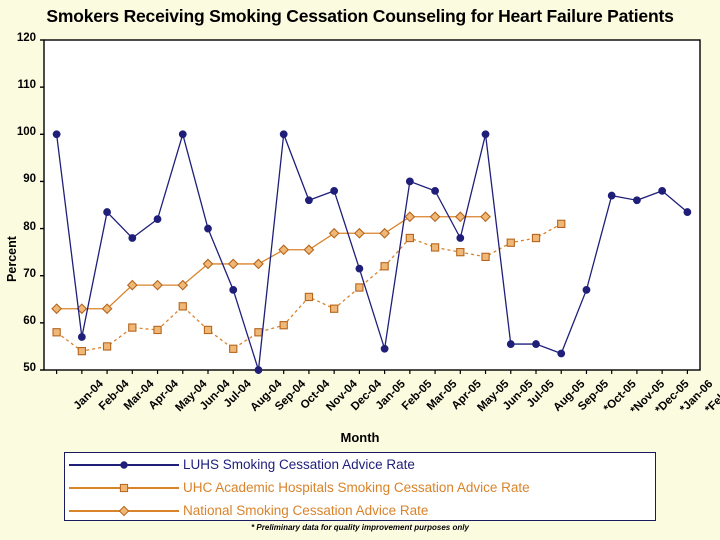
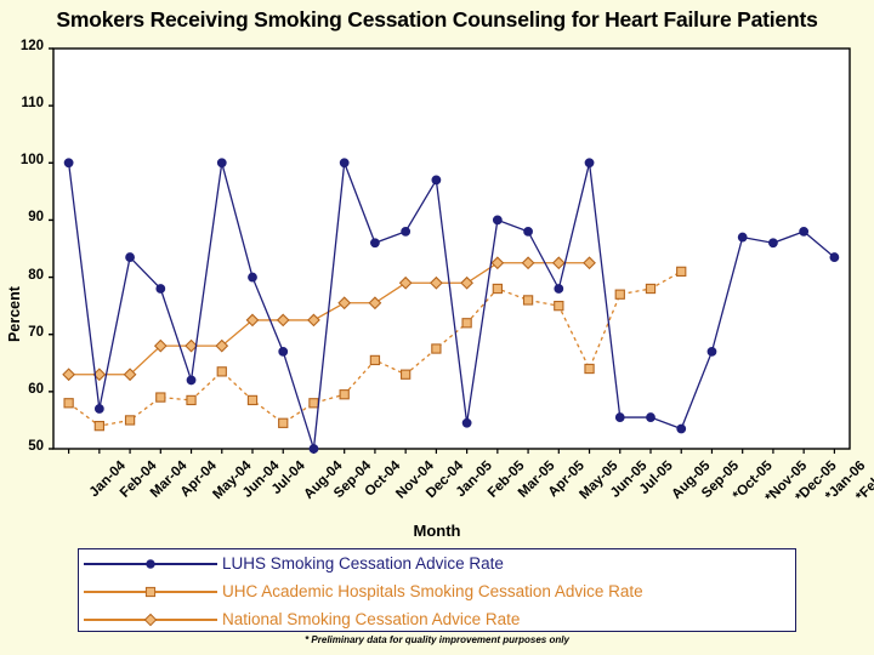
LUHS Smoking Cessation Advice Rate/May-04: 82 -> 62
LUHS Smoking Cessation Advice Rate/Jan-05: 72 -> 97
UHC Academic Hospitals Smoking Cessation Advice Rate/Jun-05: 74 -> 64
